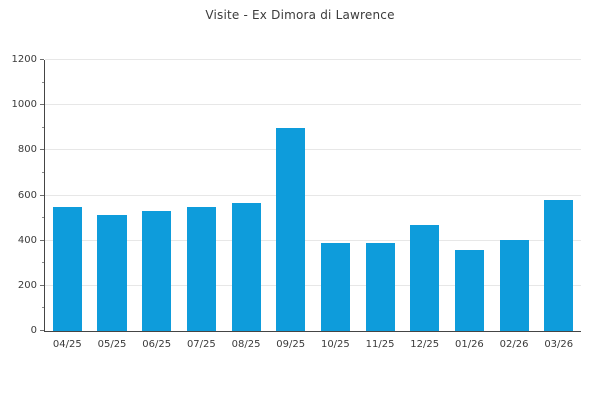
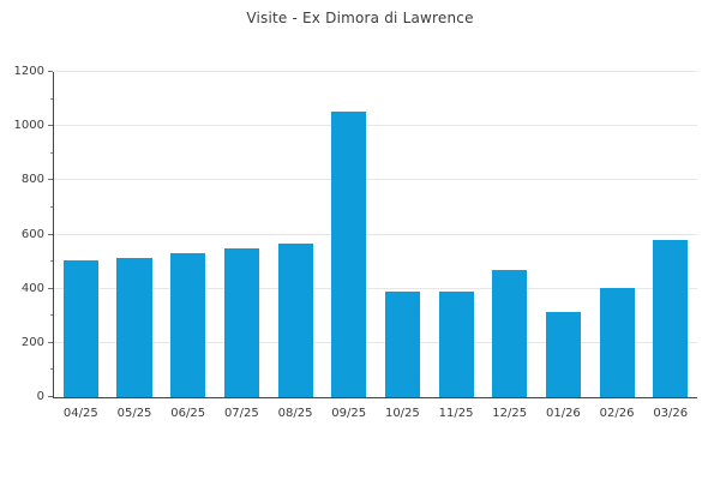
04/25: 550 -> 500
09/25: 900 -> 1060
01/26: 360 -> 310
